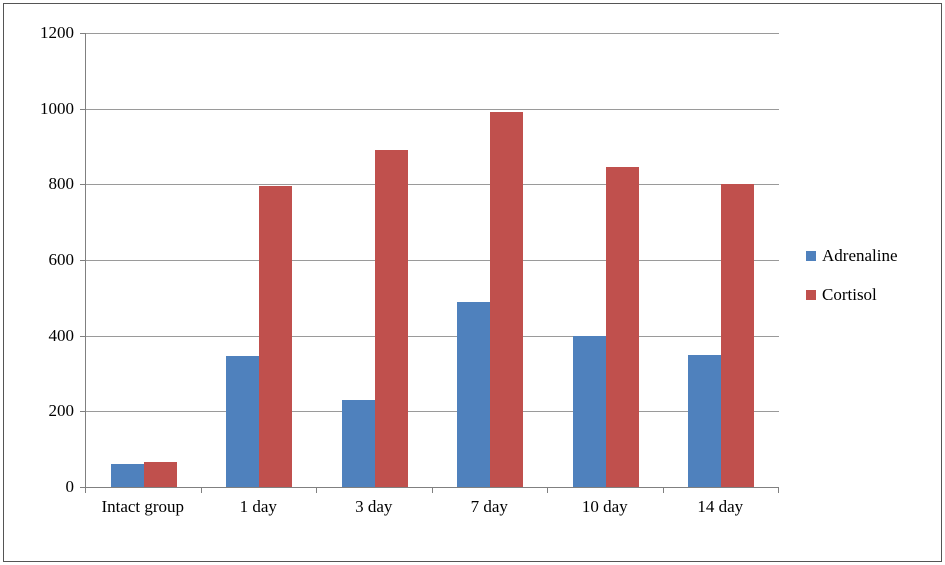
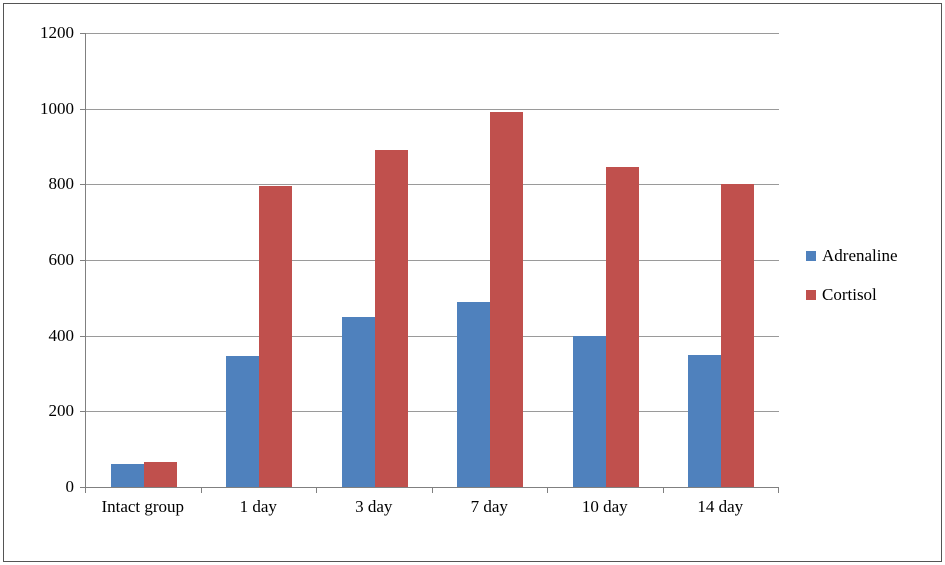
Adrenaline/3 day: 230 -> 450
